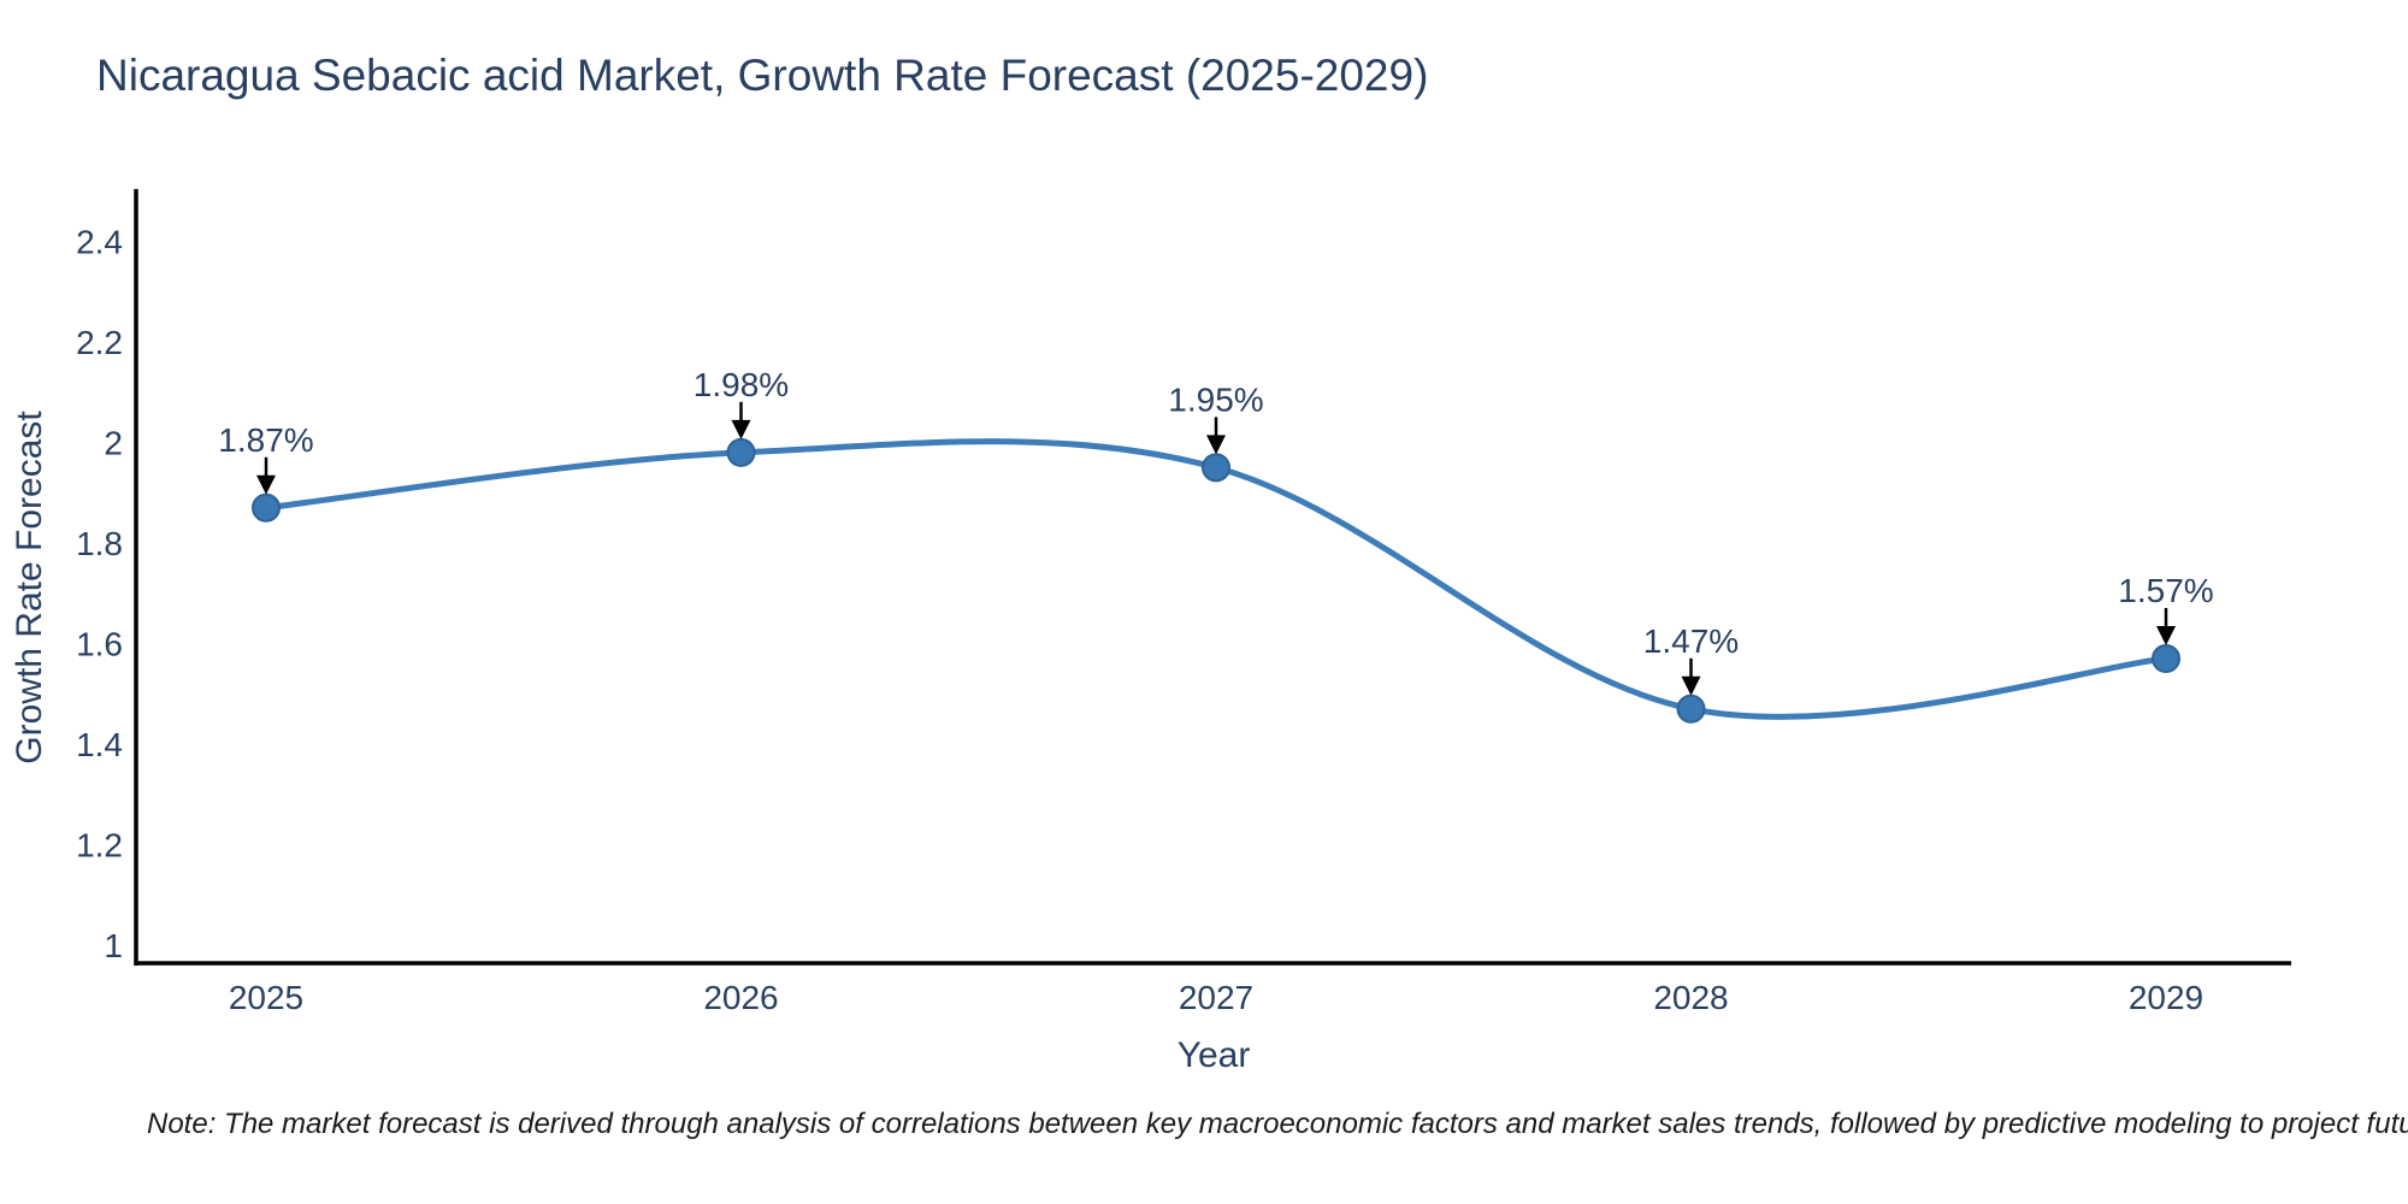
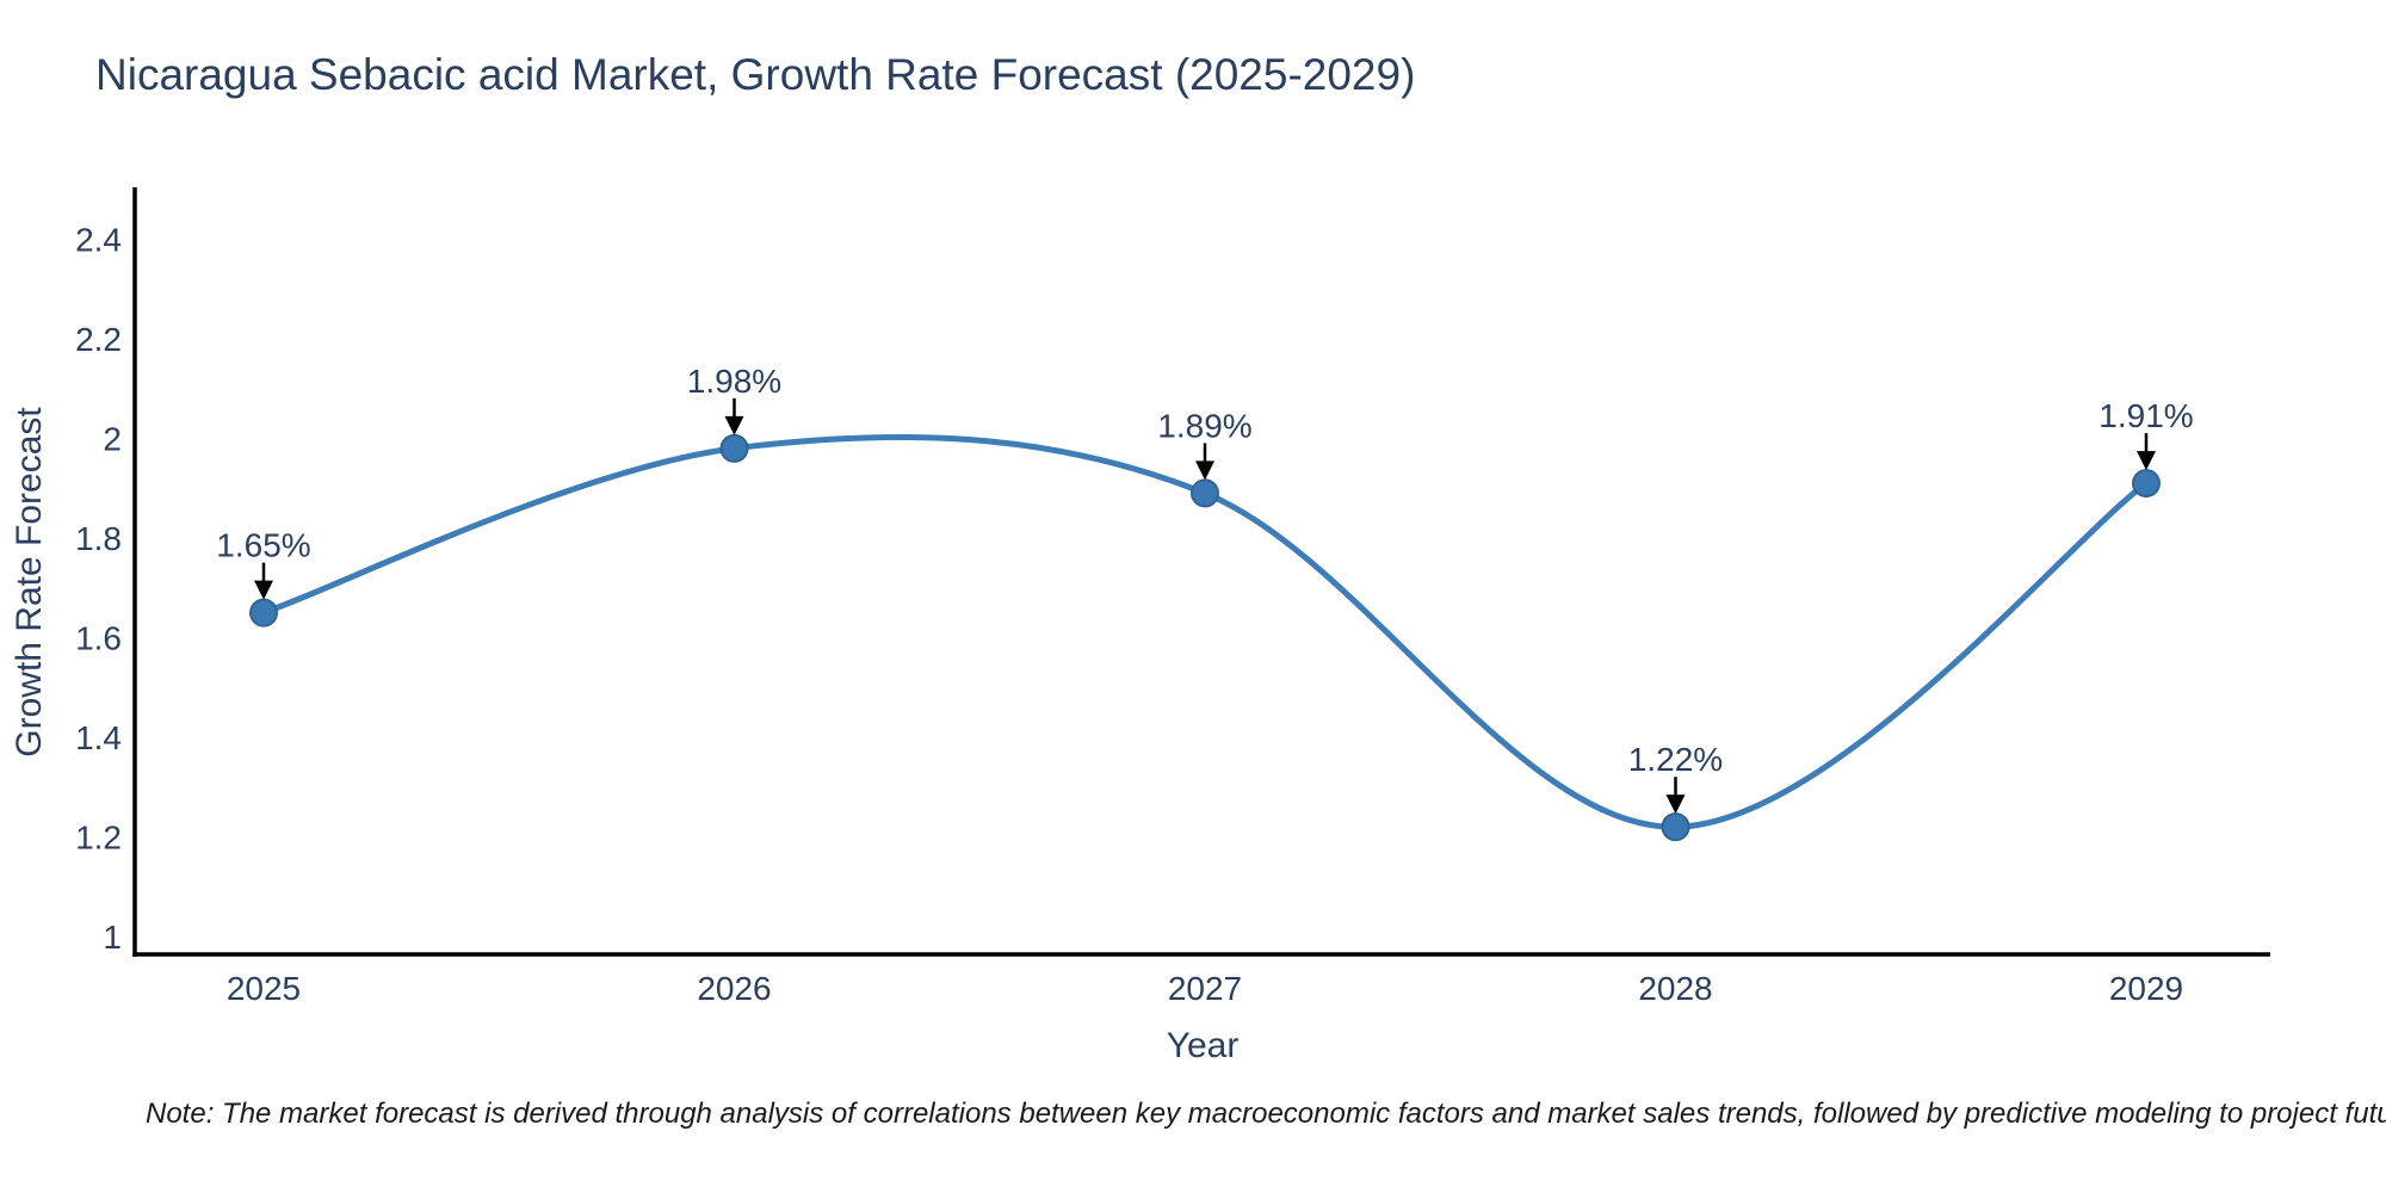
2025: 1.87% -> 1.65%
2027: 1.95% -> 1.89%
2028: 1.47% -> 1.22%
2029: 1.57% -> 1.91%
